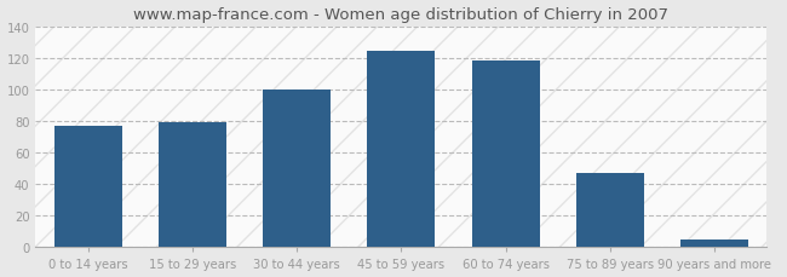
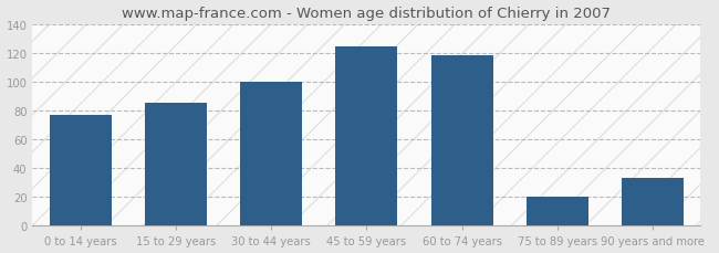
15 to 29 years: 79 -> 85
75 to 89 years: 47 -> 20
90 years and more: 5 -> 33
